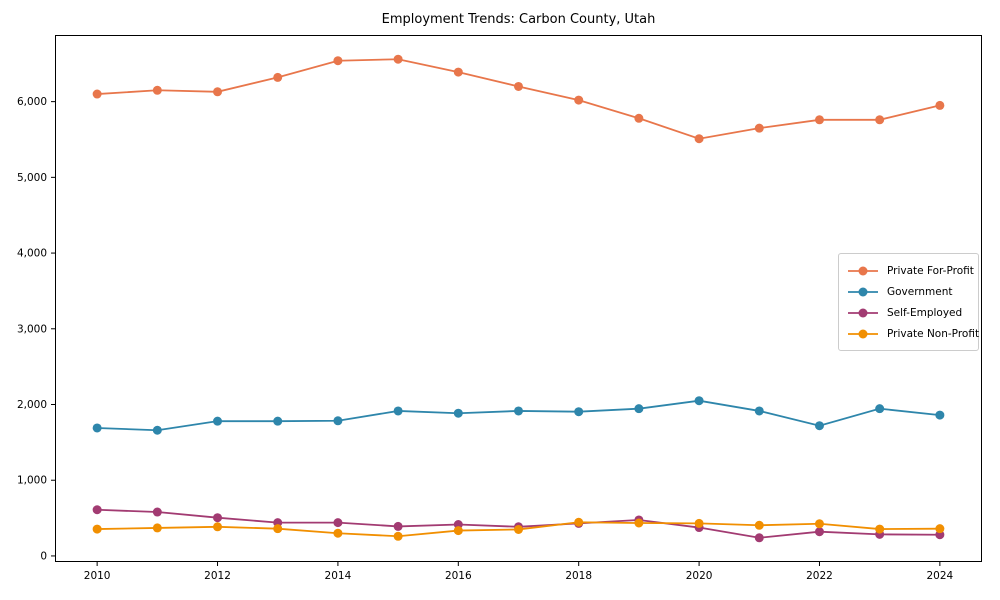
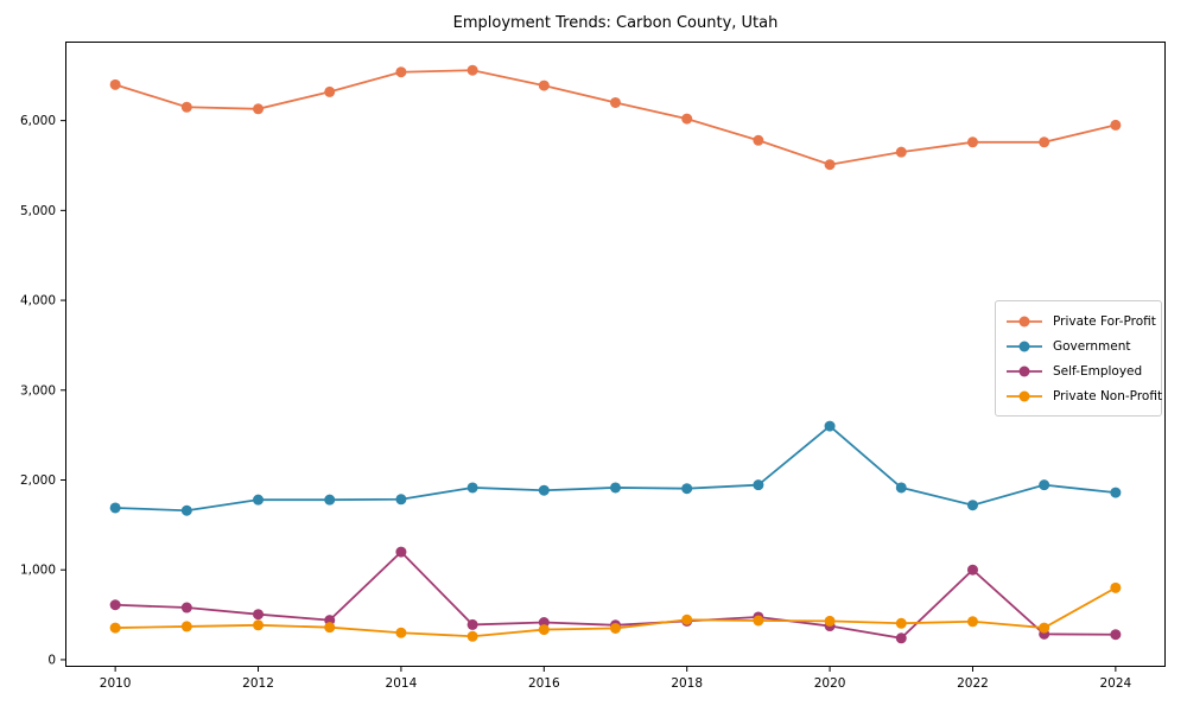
Private For-Profit/2010: 6100 -> 6400
Self-Employed/2014: 400 -> 1200
Government/2020: 2000 -> 2600
Self-Employed/2022: 300 -> 1000
Private Non-Profit/2024: 400 -> 800
